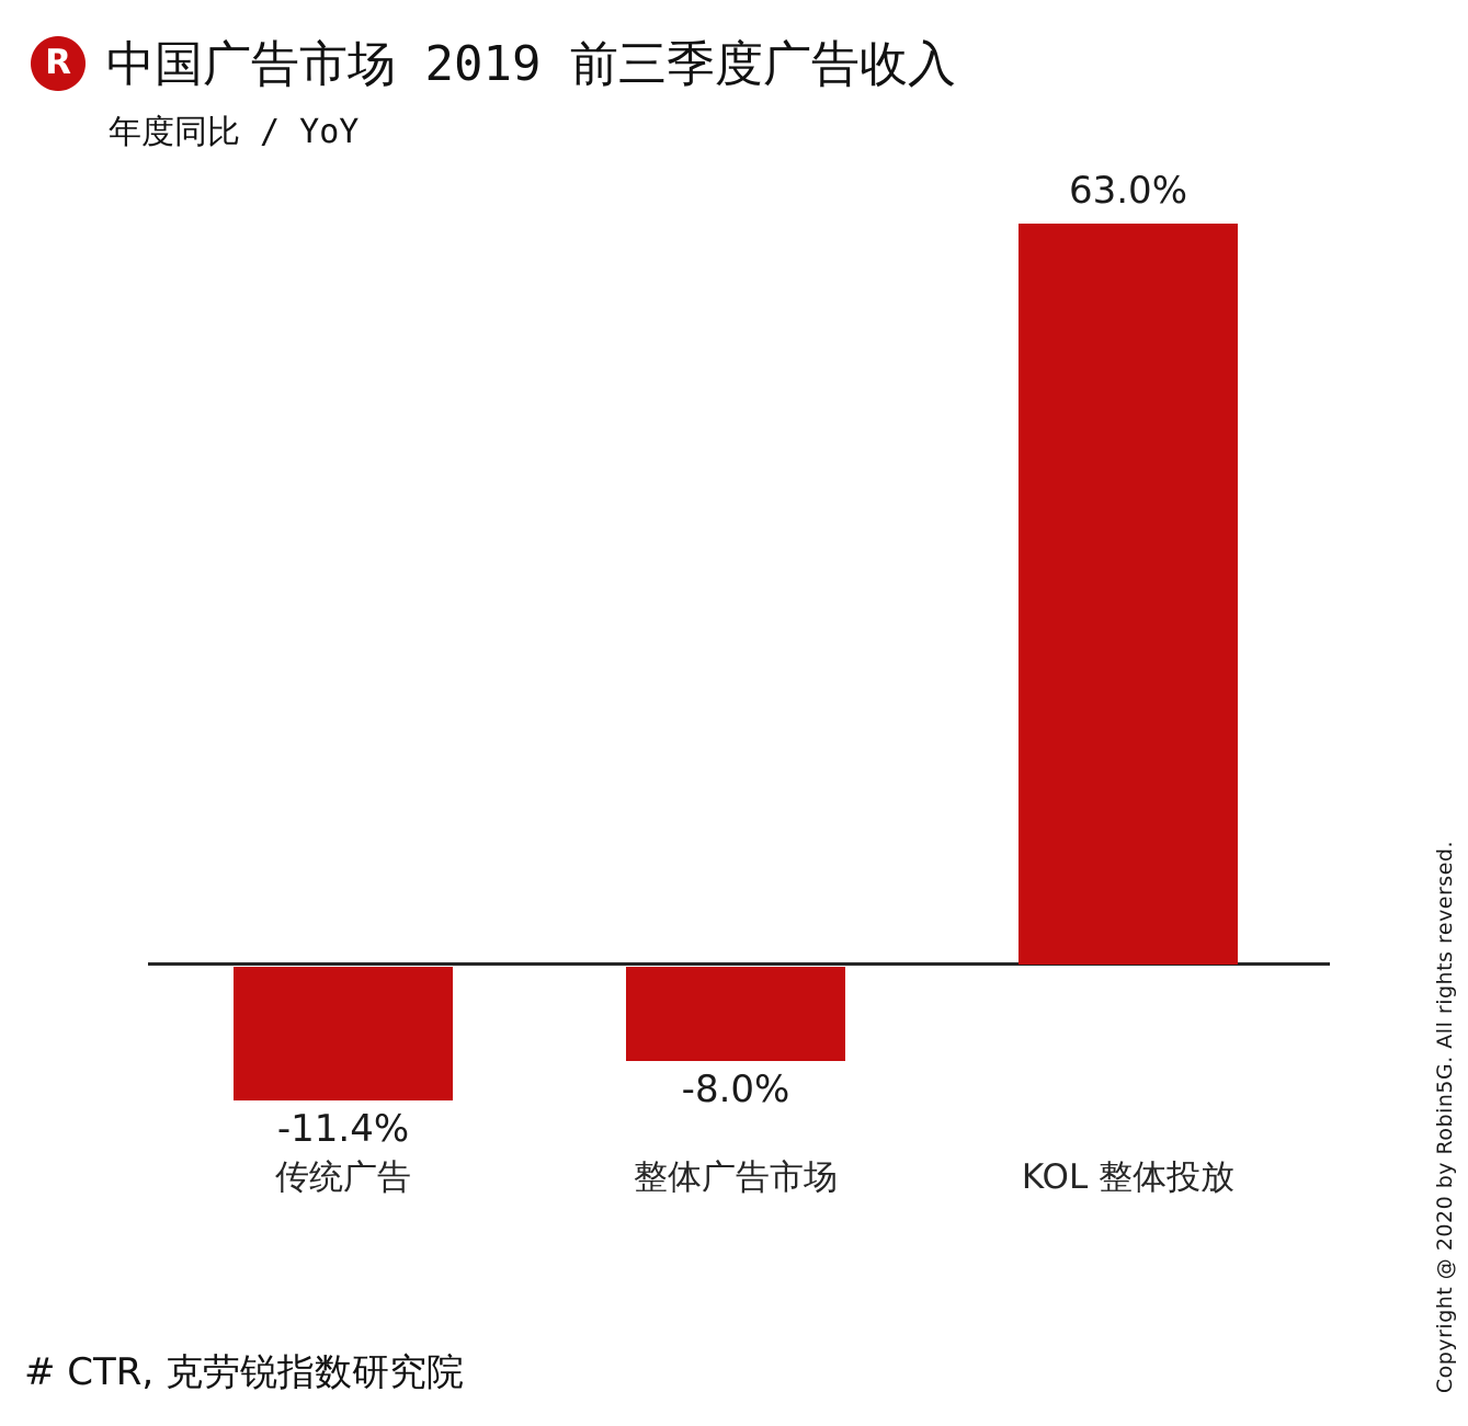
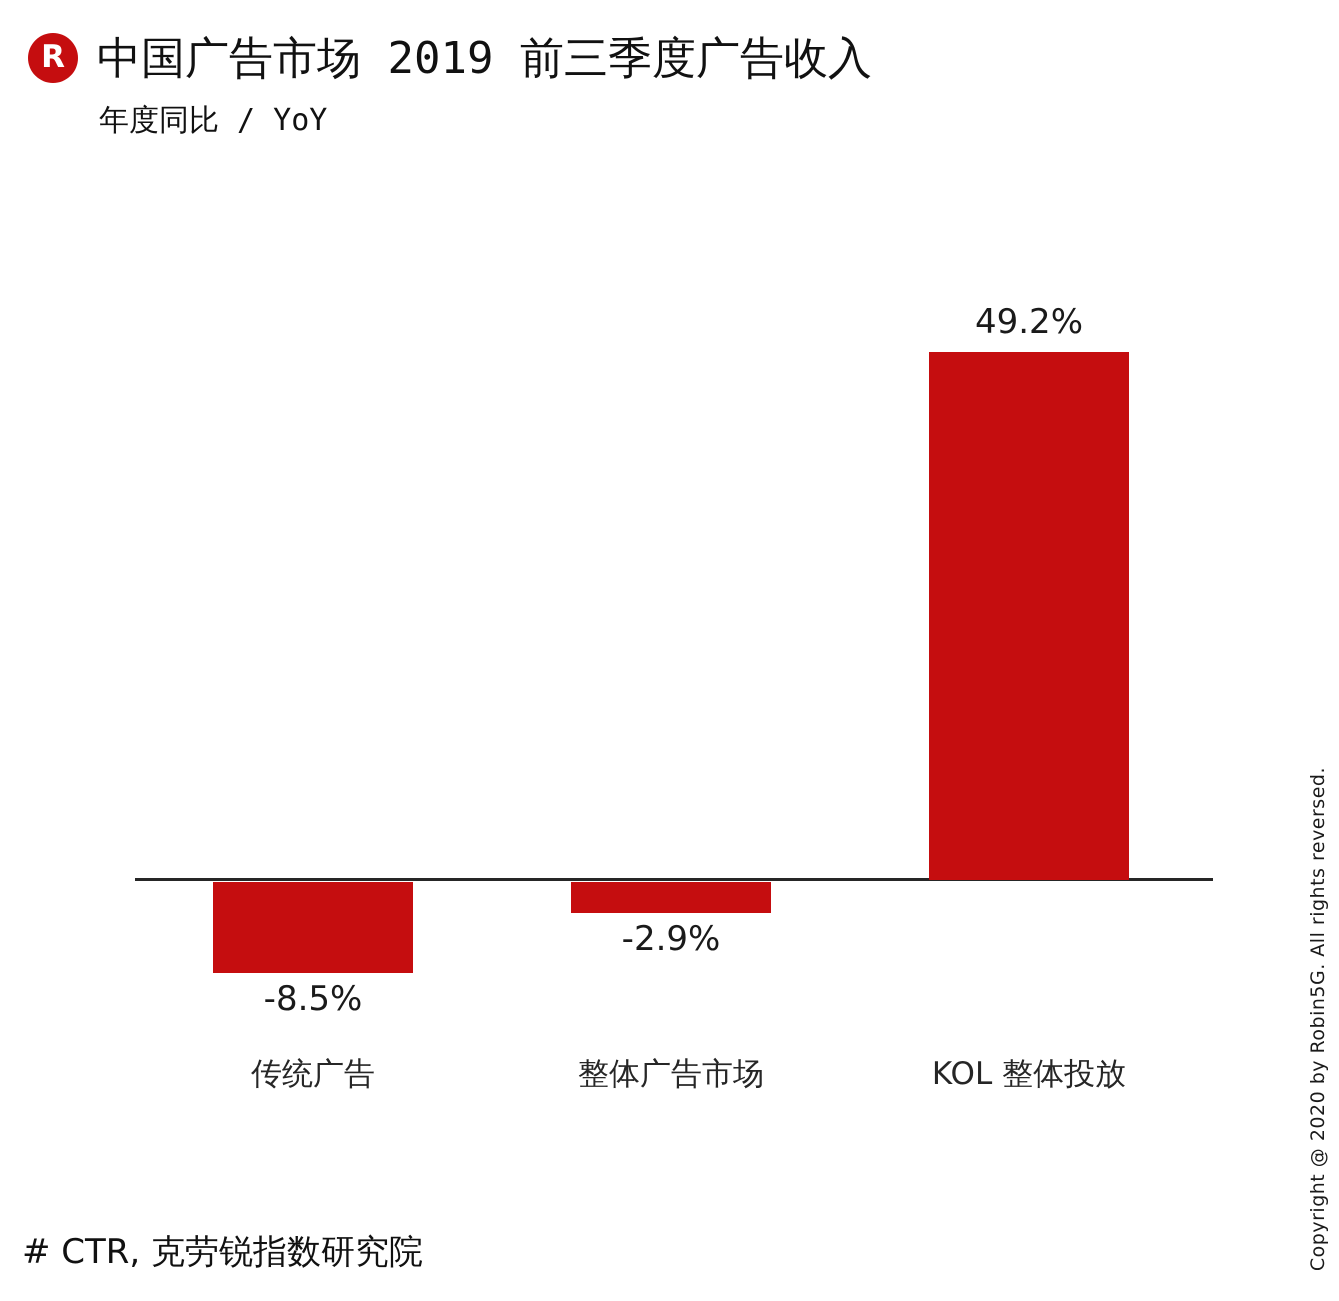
传统广告: -11.4% -> -8.5%
整体广告市场: -8.0% -> -2.9%
KOL 整体投放: 63.0% -> 49.2%
